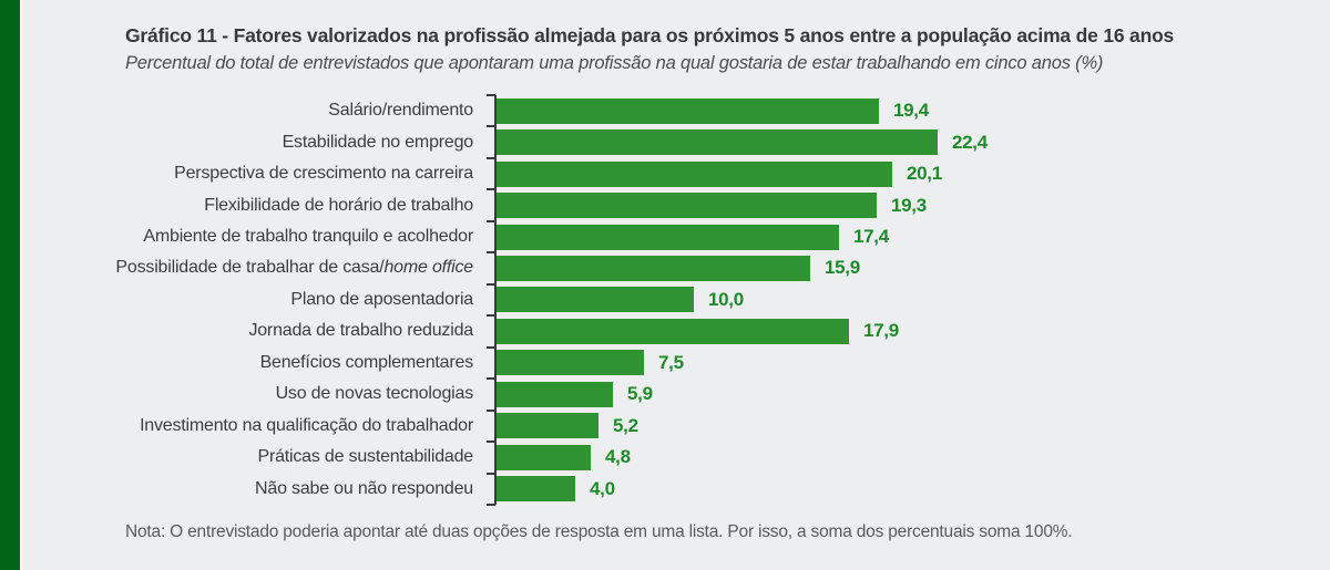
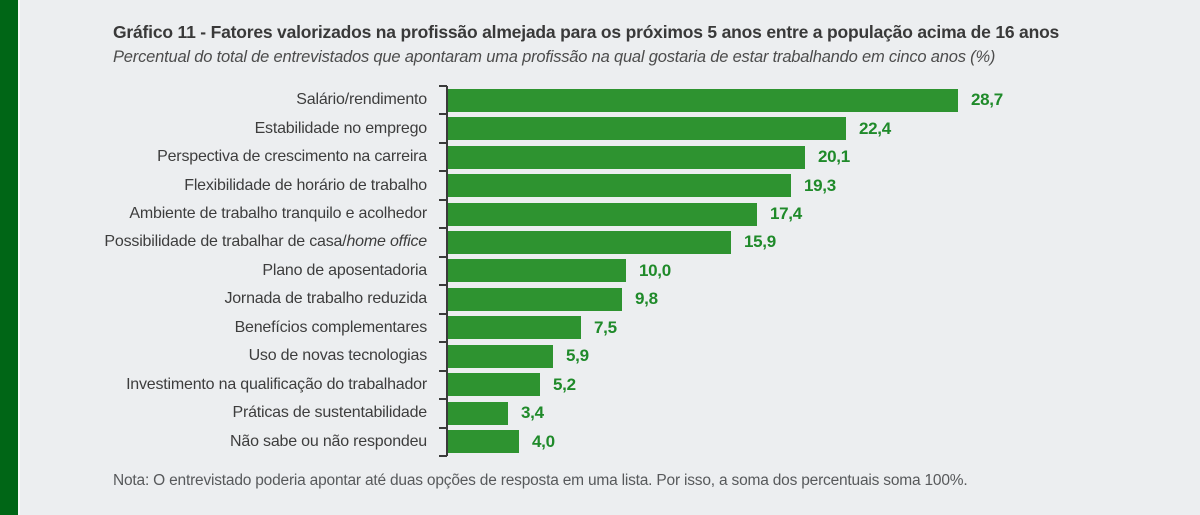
Salário/rendimento: 19,4 -> 28,7
Jornada de trabalho reduzida: 17,9 -> 9,8
Práticas de sustentabilidade: 4,8 -> 3,4
